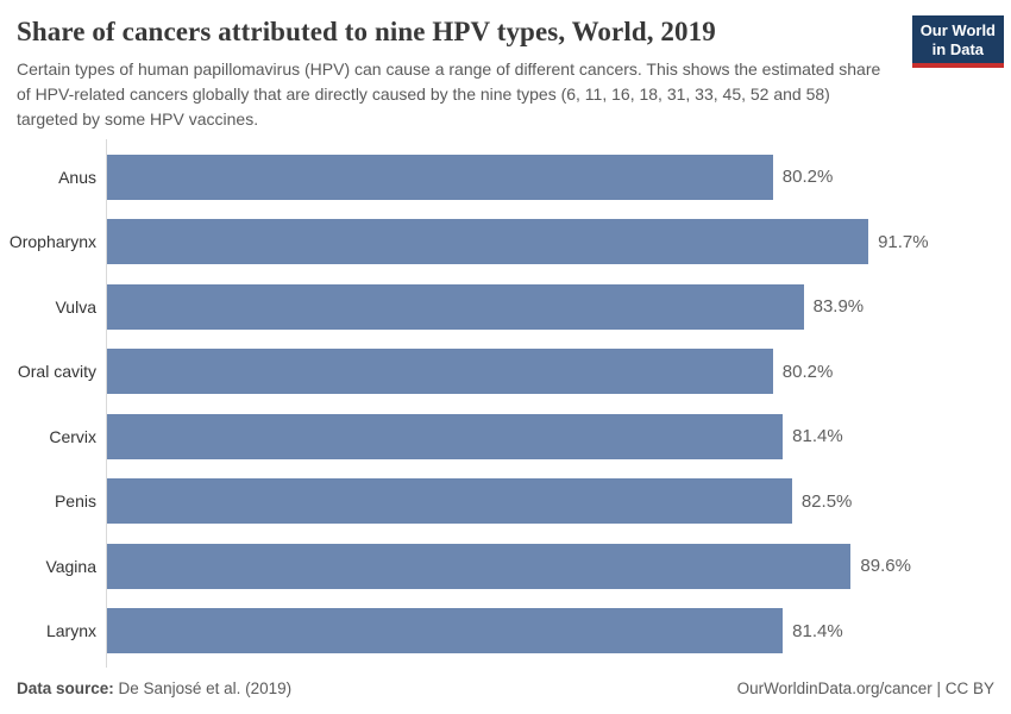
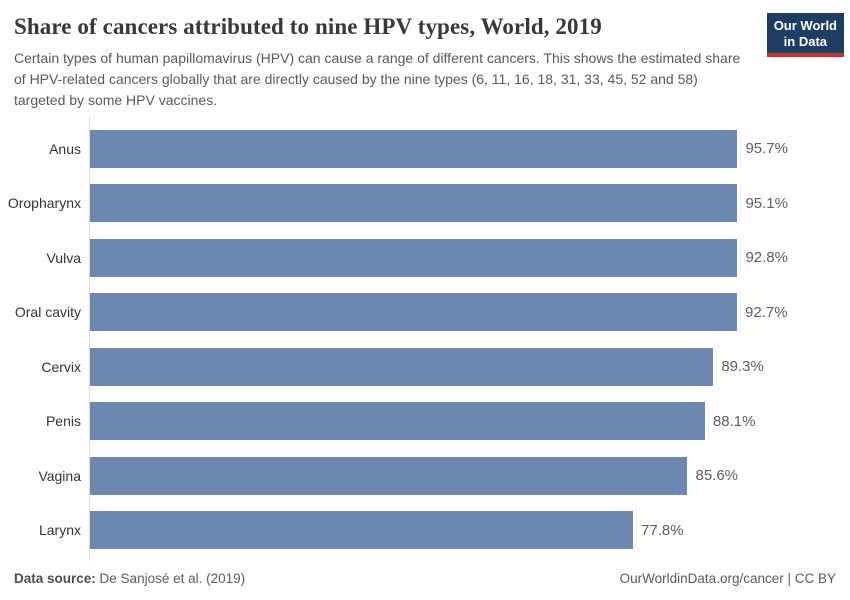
Anus: 80.2% -> 95.7%
Oropharynx: 91.7% -> 95.1%
Vulva: 83.9% -> 92.8%
Oral cavity: 80.2% -> 92.7%
Cervix: 81.4% -> 89.3%
Penis: 82.5% -> 88.1%
Vagina: 89.6% -> 85.6%
Larynx: 81.4% -> 77.8%
